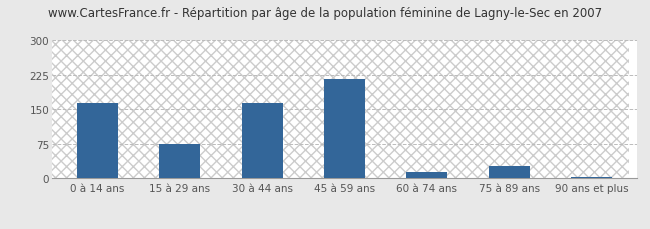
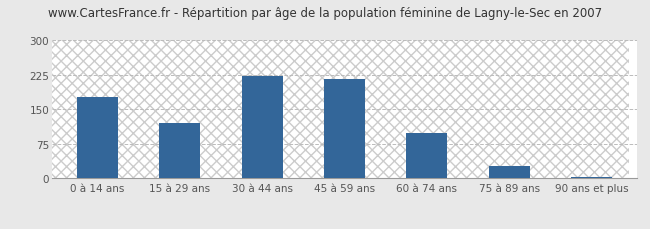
0 à 14 ans: 165 -> 178
15 à 29 ans: 75 -> 120
30 à 44 ans: 165 -> 222
60 à 74 ans: 15 -> 98
